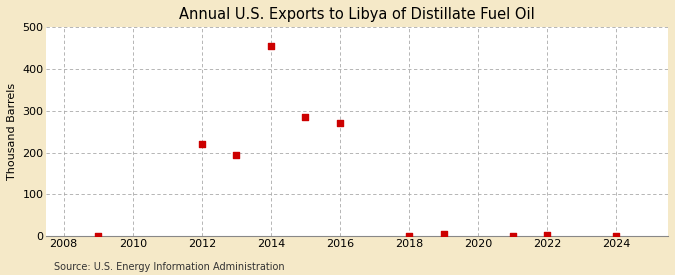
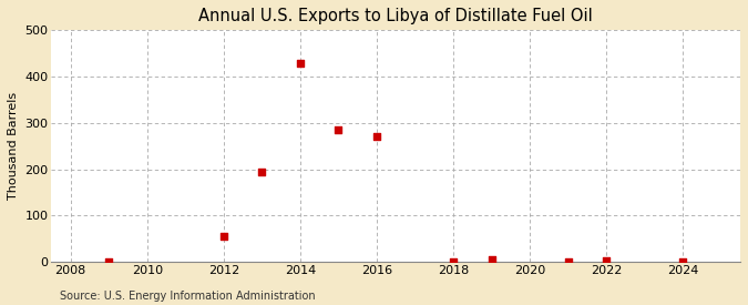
2012: 220 -> 55
2014: 455 -> 430
